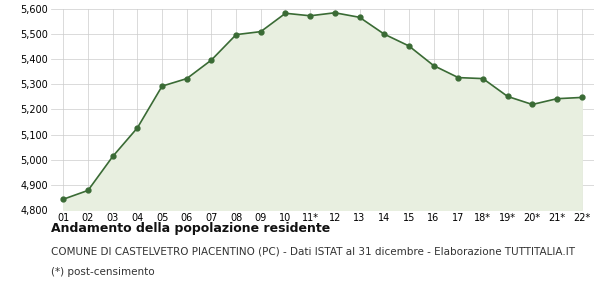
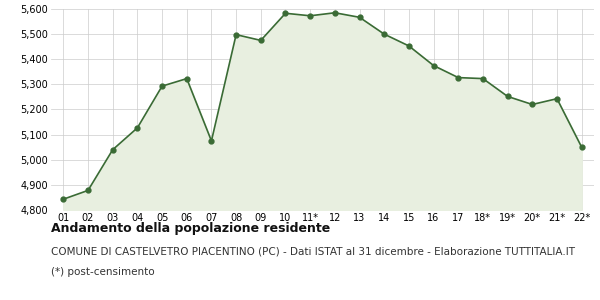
03: 5,013 -> 5,040
07: 5,397 -> 5,075
09: 5,510 -> 5,475
22*: 5,248 -> 5,050
